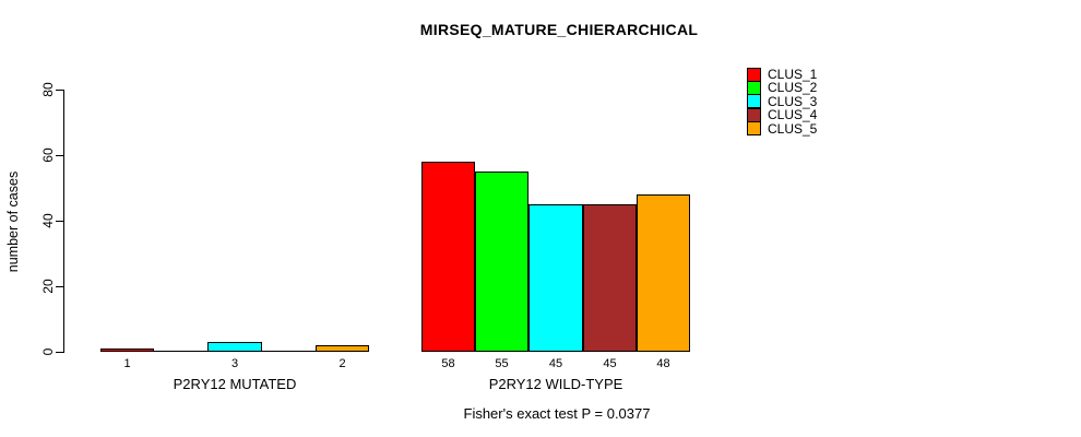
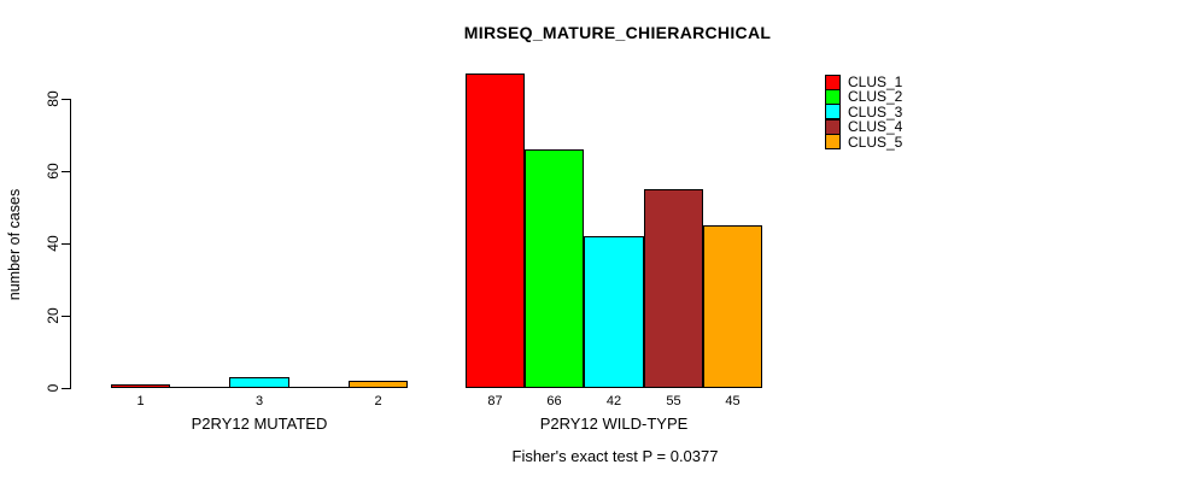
CLUS_1/P2RY12 WILD-TYPE: 58 -> 87
CLUS_2/P2RY12 WILD-TYPE: 55 -> 66
CLUS_3/P2RY12 WILD-TYPE: 45 -> 42
CLUS_4/P2RY12 WILD-TYPE: 45 -> 55
CLUS_5/P2RY12 WILD-TYPE: 48 -> 45
